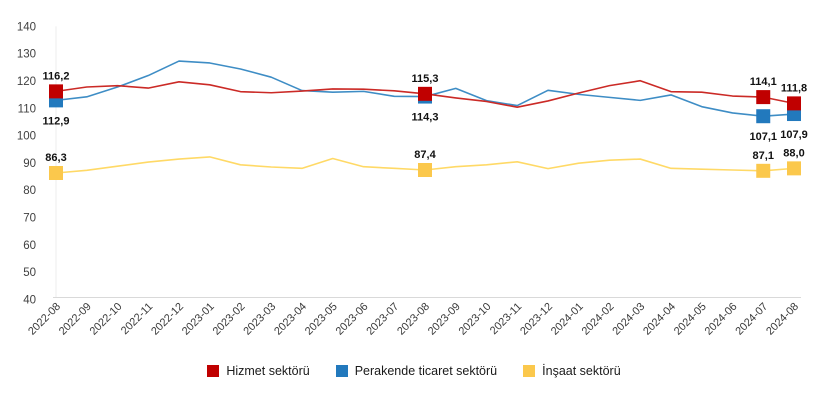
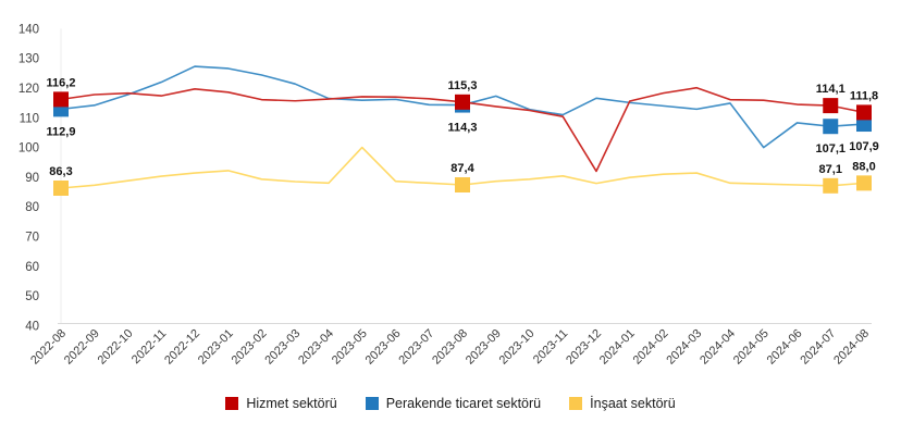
İnşaat sektörü/2023-05: 92 -> 100
Hizmet sektörü/2023-12: 113 -> 92
Perakende ticaret sektörü/2024-05: 111 -> 100
